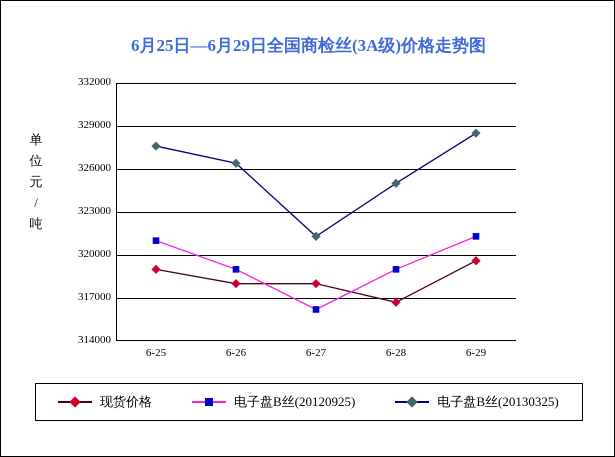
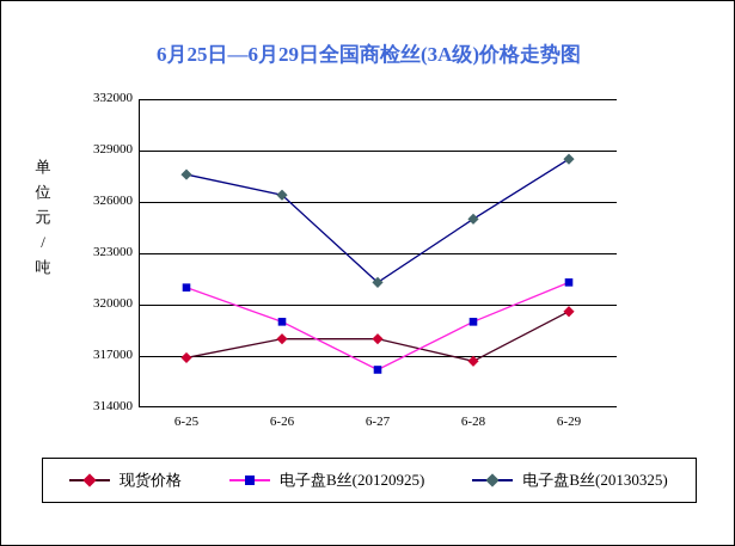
现货价格/6-25: 319000 -> 316900
